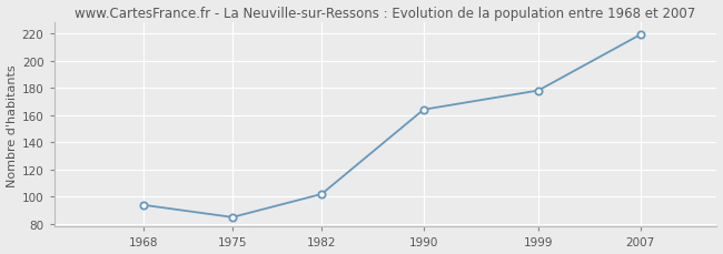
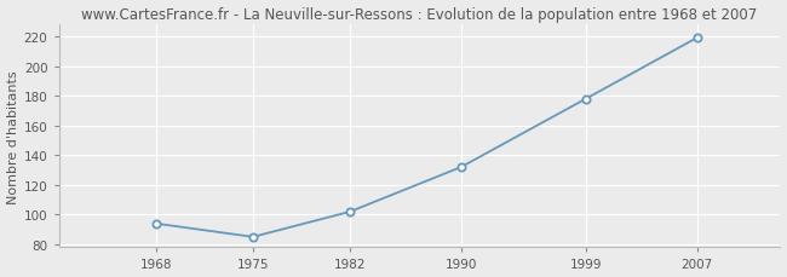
1990: 164 -> 132
